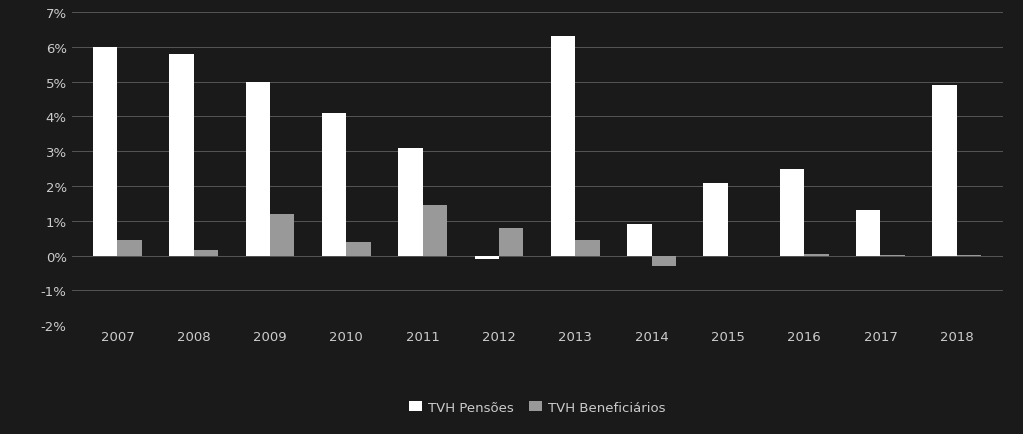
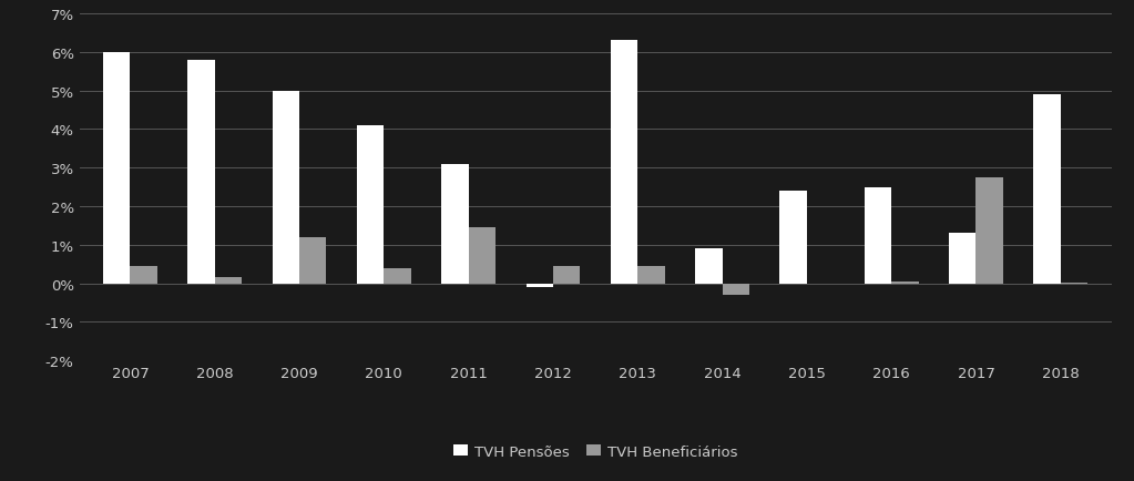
TVH Beneficiários/2012: 0.80% -> 0.45%
TVH Pensões/2015: 2.1% -> 2.4%
TVH Beneficiários/2017: 0.01% -> 2.75%
